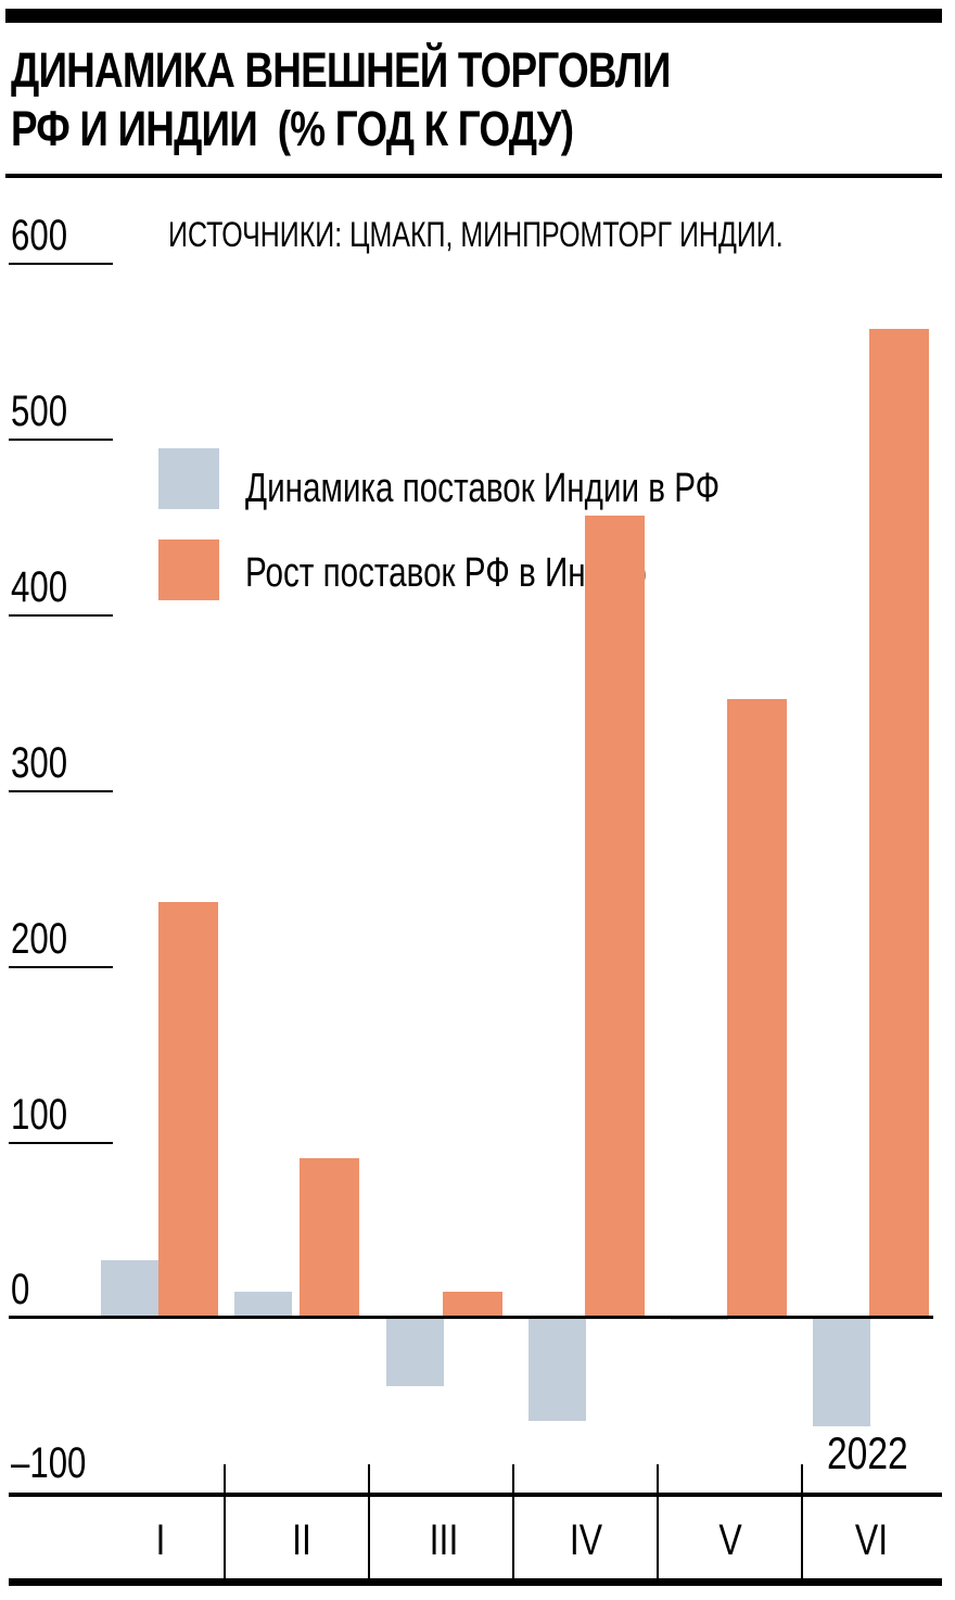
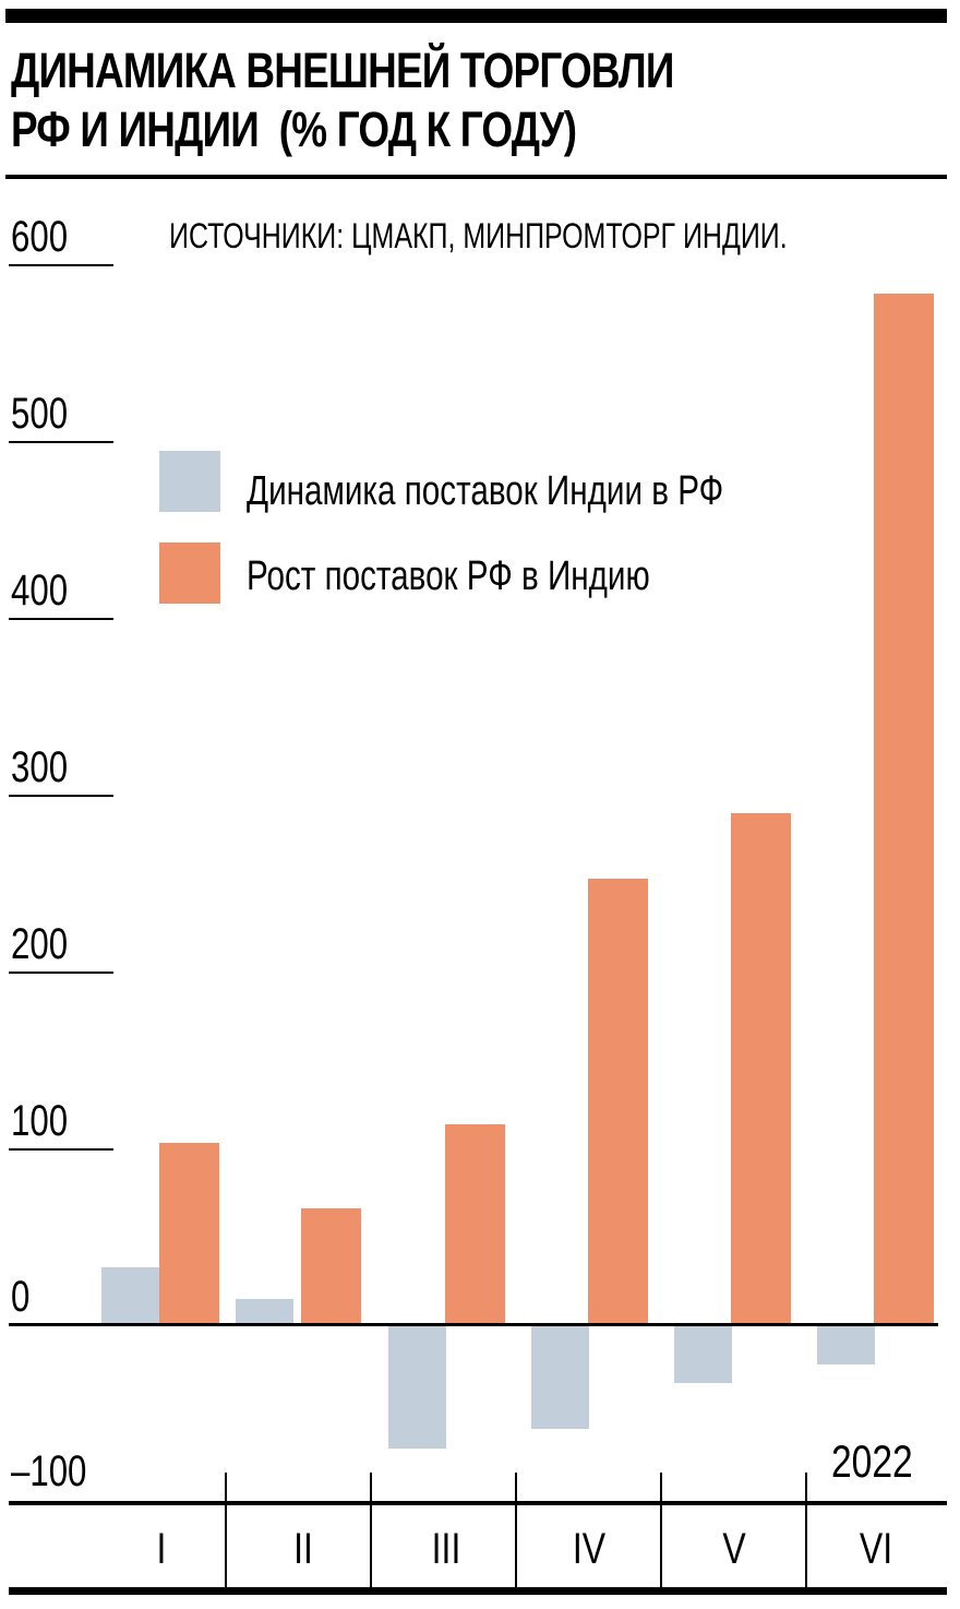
Рост поставок РФ в Индию/I: 237 -> 103
Рост поставок РФ в Индию/II: 91 -> 66
Динамика поставок Индии в РФ/III: -39 -> -70
Рост поставок РФ в Индию/III: 15 -> 114
Рост поставок РФ в Индию/IV: 457 -> 253
Динамика поставок Индии в РФ/V: -1 -> -33
Рост поставок РФ в Индию/V: 352 -> 290
Динамика поставок Индии в РФ/VI: -62 -> -22
Рост поставок РФ в Индию/VI: 563 -> 584
